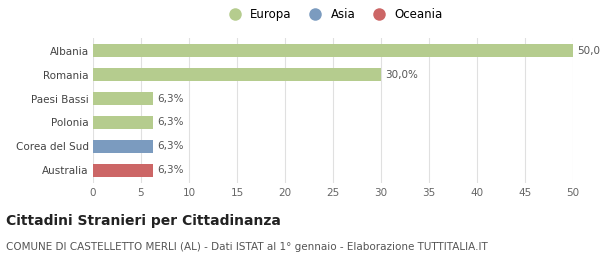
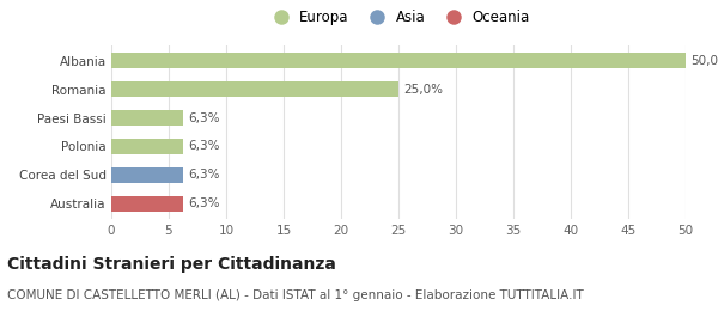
Romania: 30,0% -> 25,0%
